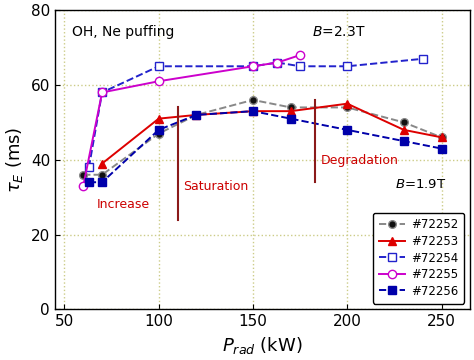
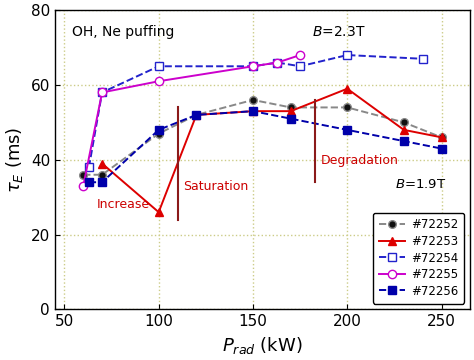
#72253/100: 51 -> 26
#72253/200: 55 -> 59
#72254/200: 65 -> 68
